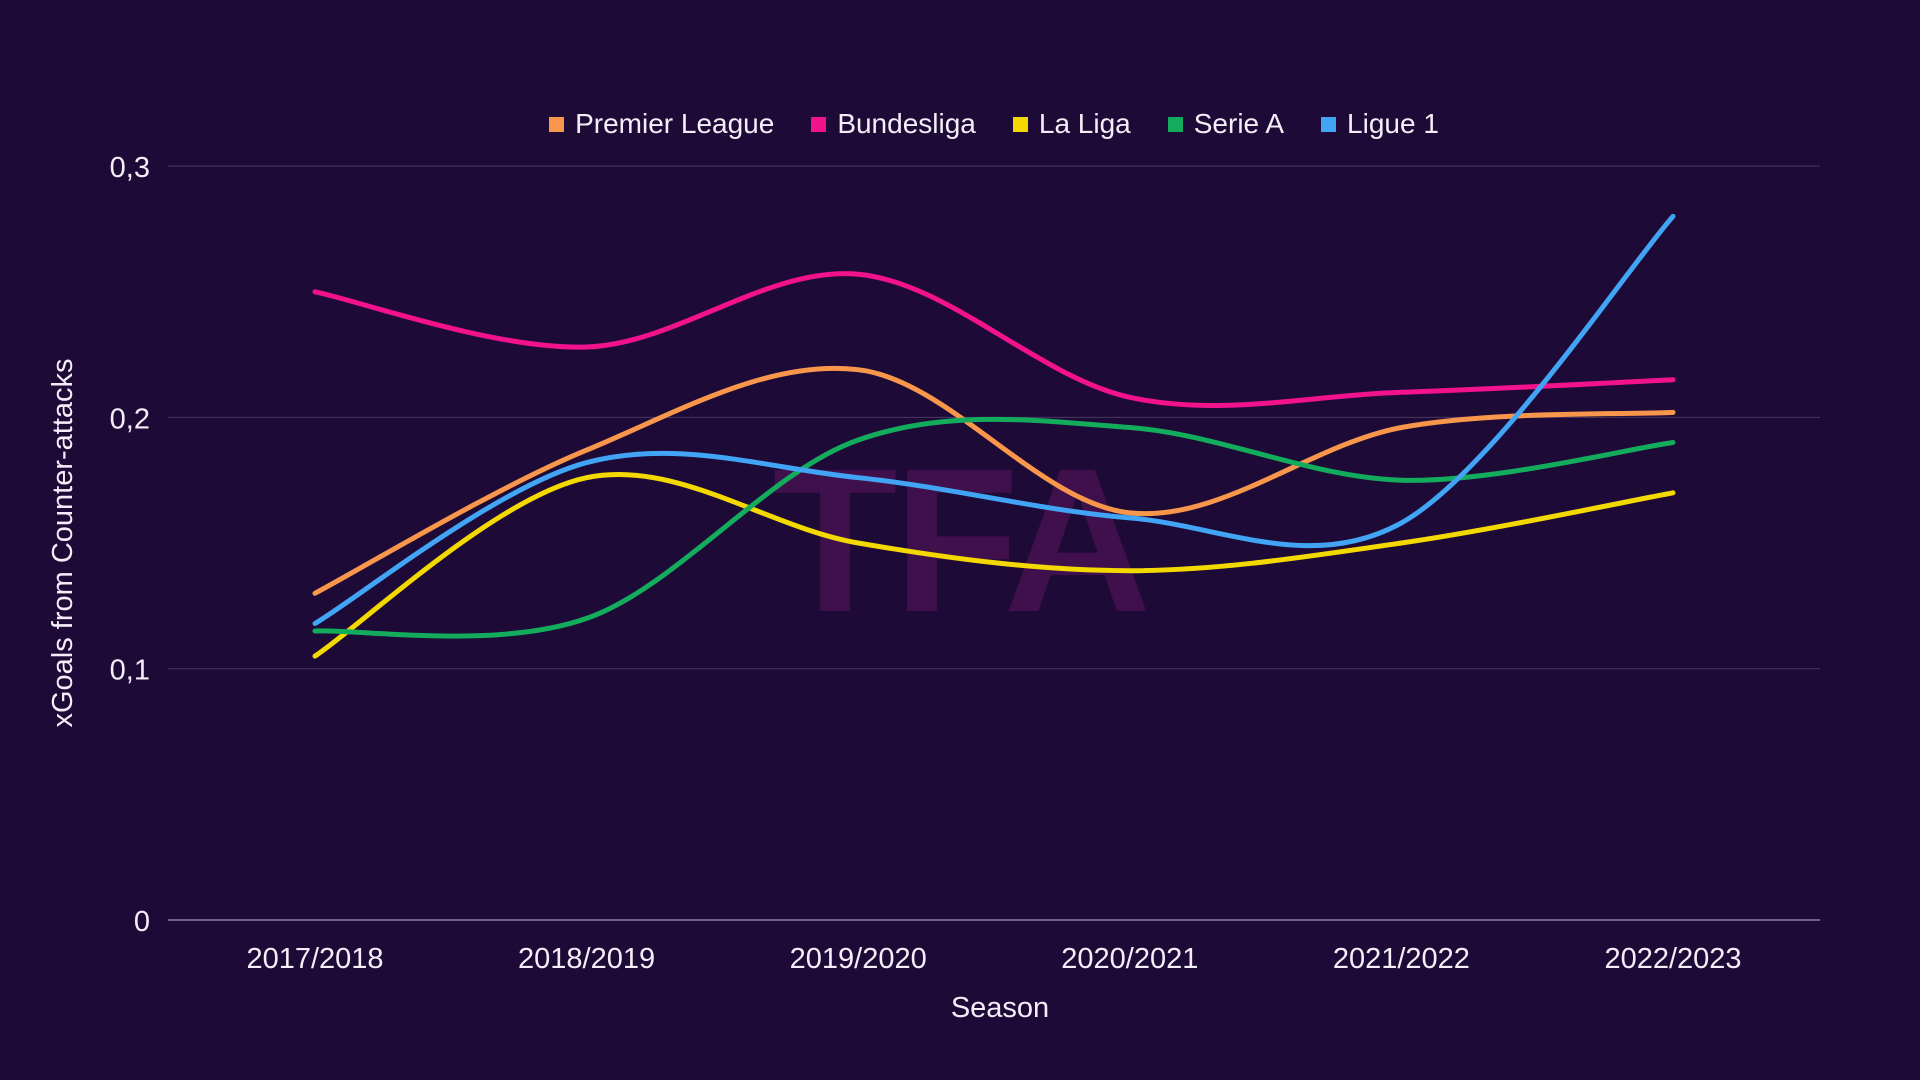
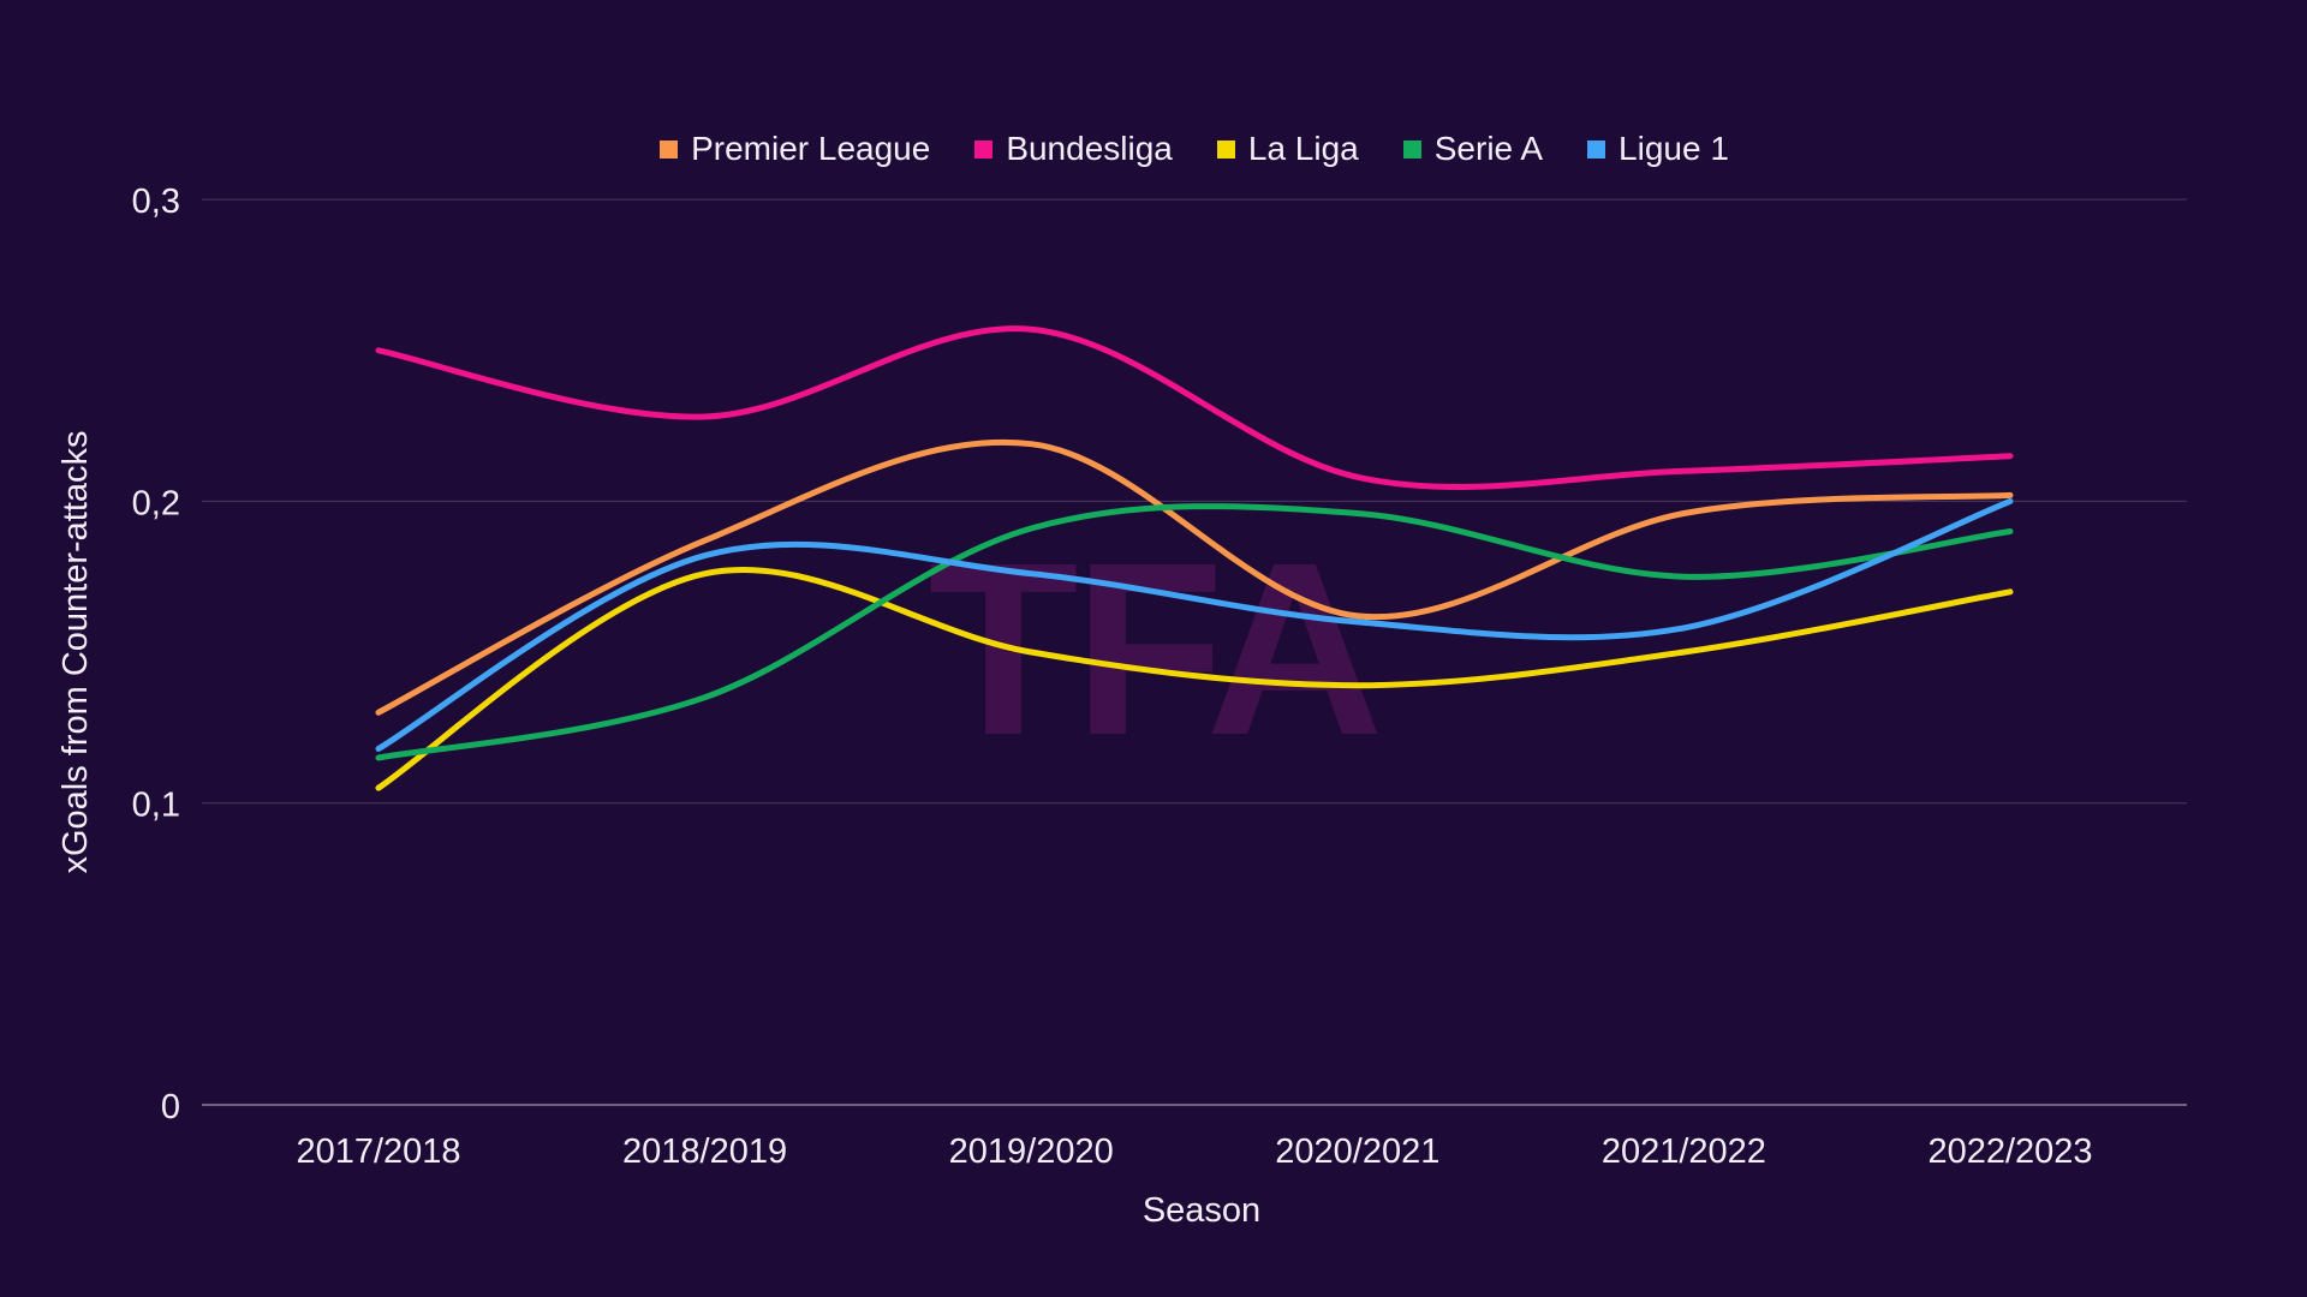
Serie A/2018/2019: 0,12 -> 0,14
Ligue 1/2022/2023: 0,28 -> 0,20
